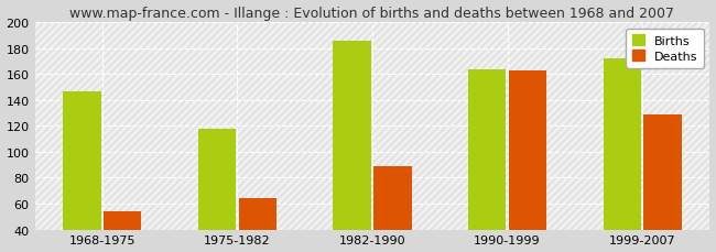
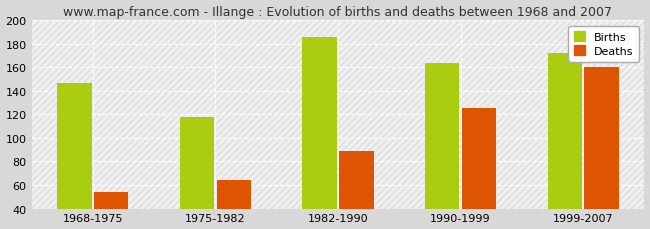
Deaths/1990-1999: 163 -> 125
Deaths/1999-2007: 129 -> 160
